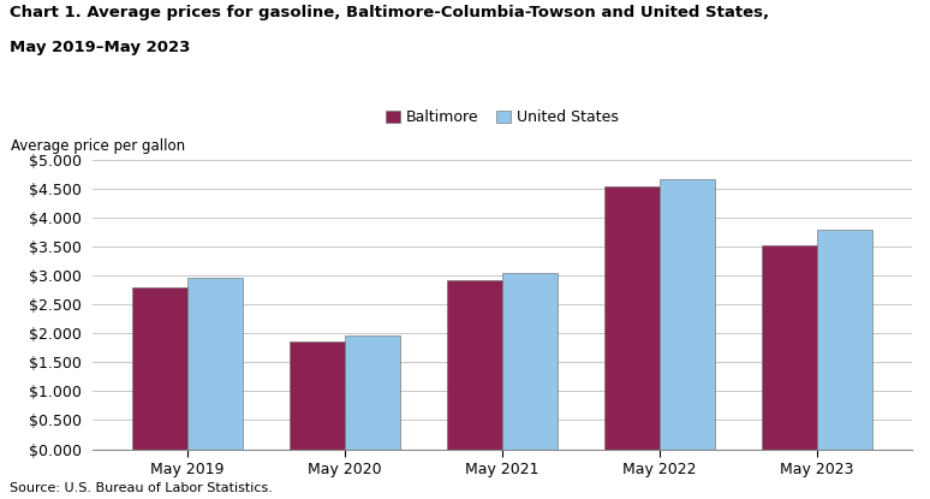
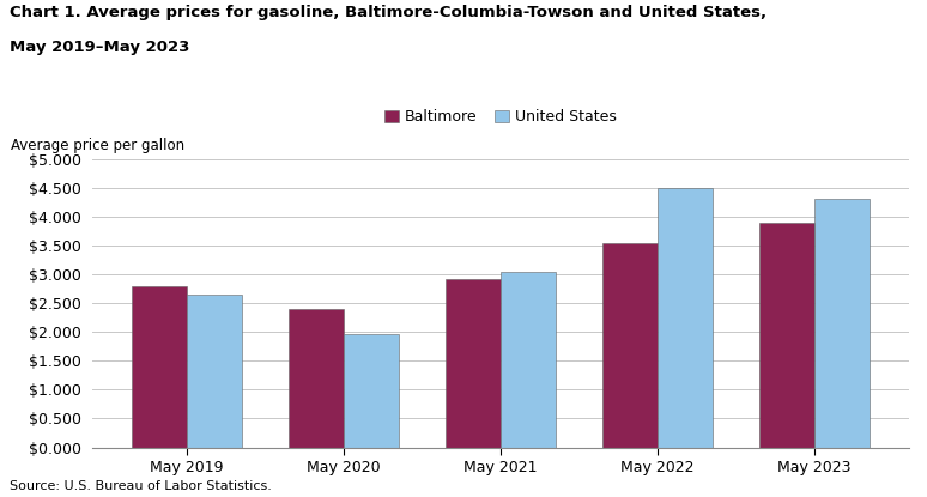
United States/May 2019: $2.96 -> $2.65
Baltimore/May 2020: $1.86 -> $2.40
Baltimore/May 2022: $4.54 -> $3.55
United States/May 2022: $4.67 -> $4.50
Baltimore/May 2023: $3.52 -> $3.90
United States/May 2023: $3.79 -> $4.30
